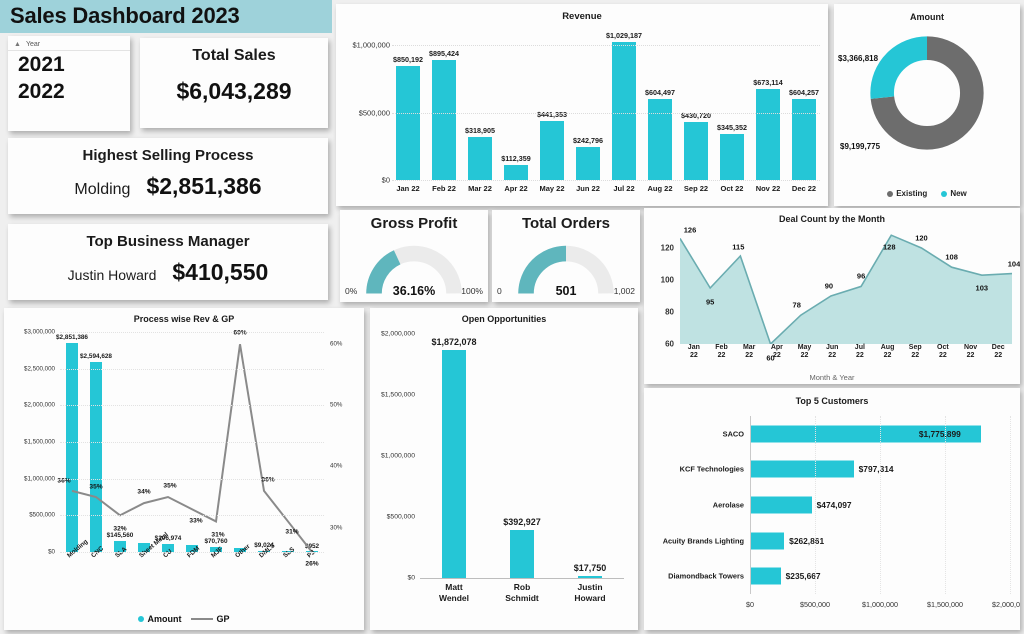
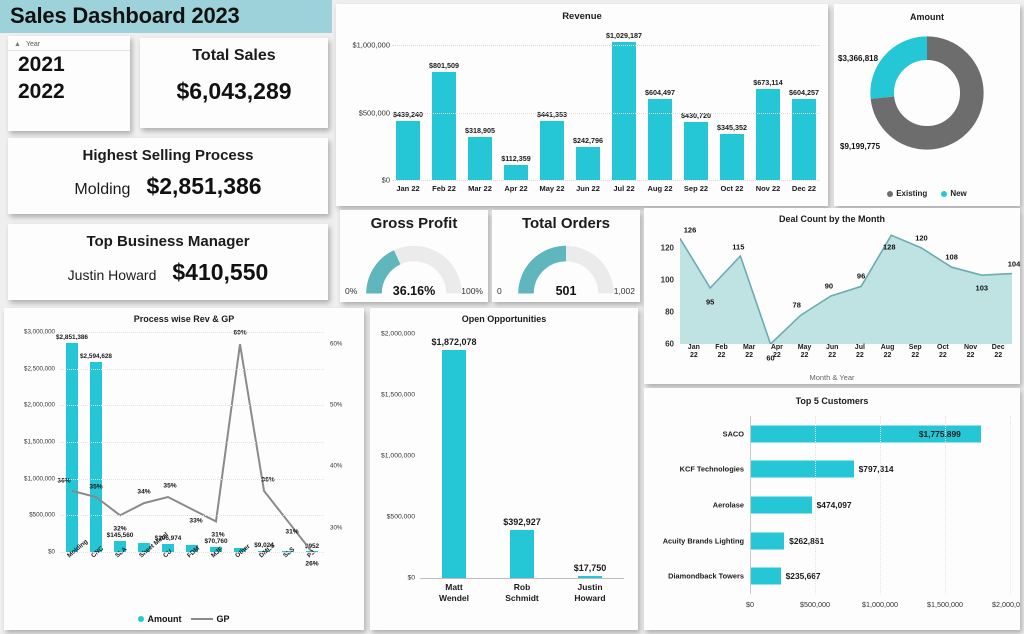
Revenue/Jan 22: $850,192 -> $439,240
Revenue/Feb 22: $895,424 -> $801,509
